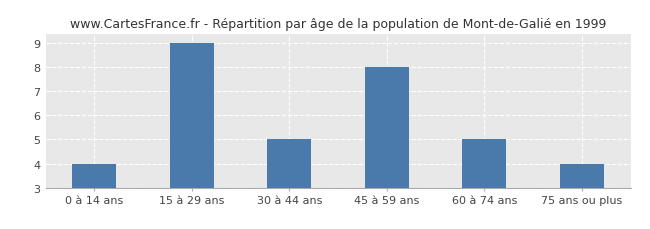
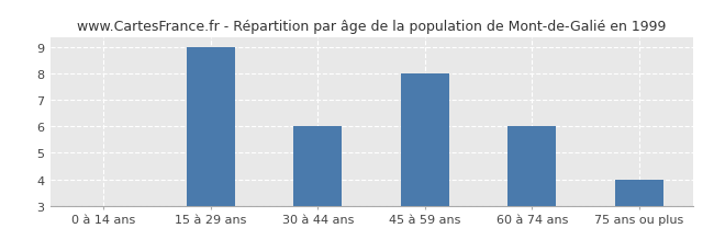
0 à 14 ans: 4 -> 3
30 à 44 ans: 5 -> 6
60 à 74 ans: 5 -> 6
